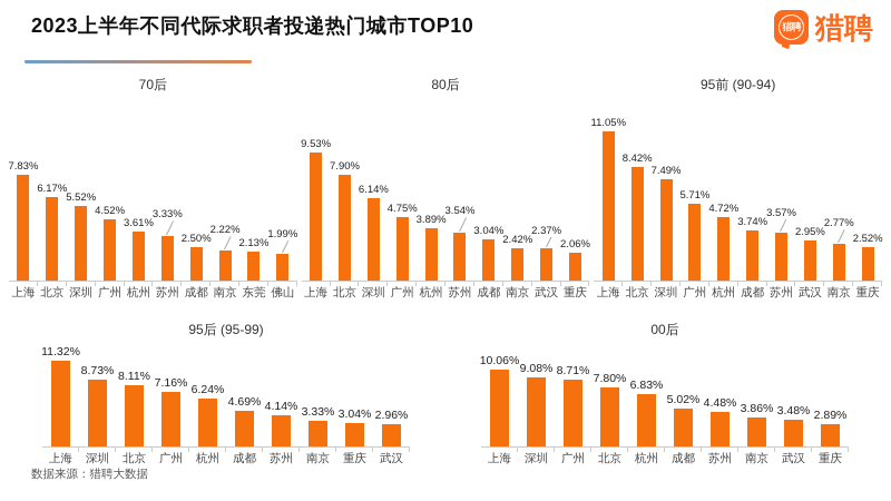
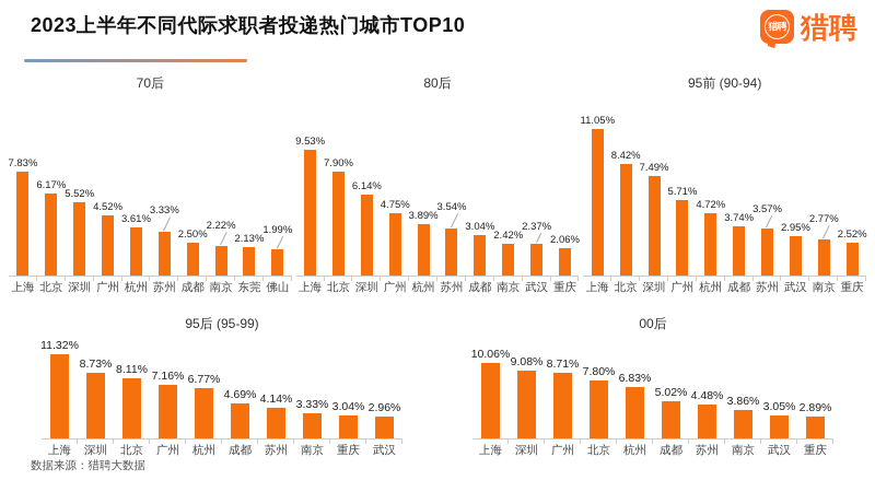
95后 (95-99)/杭州: 6.24% -> 6.77%
00后/武汉: 3.48% -> 3.05%
